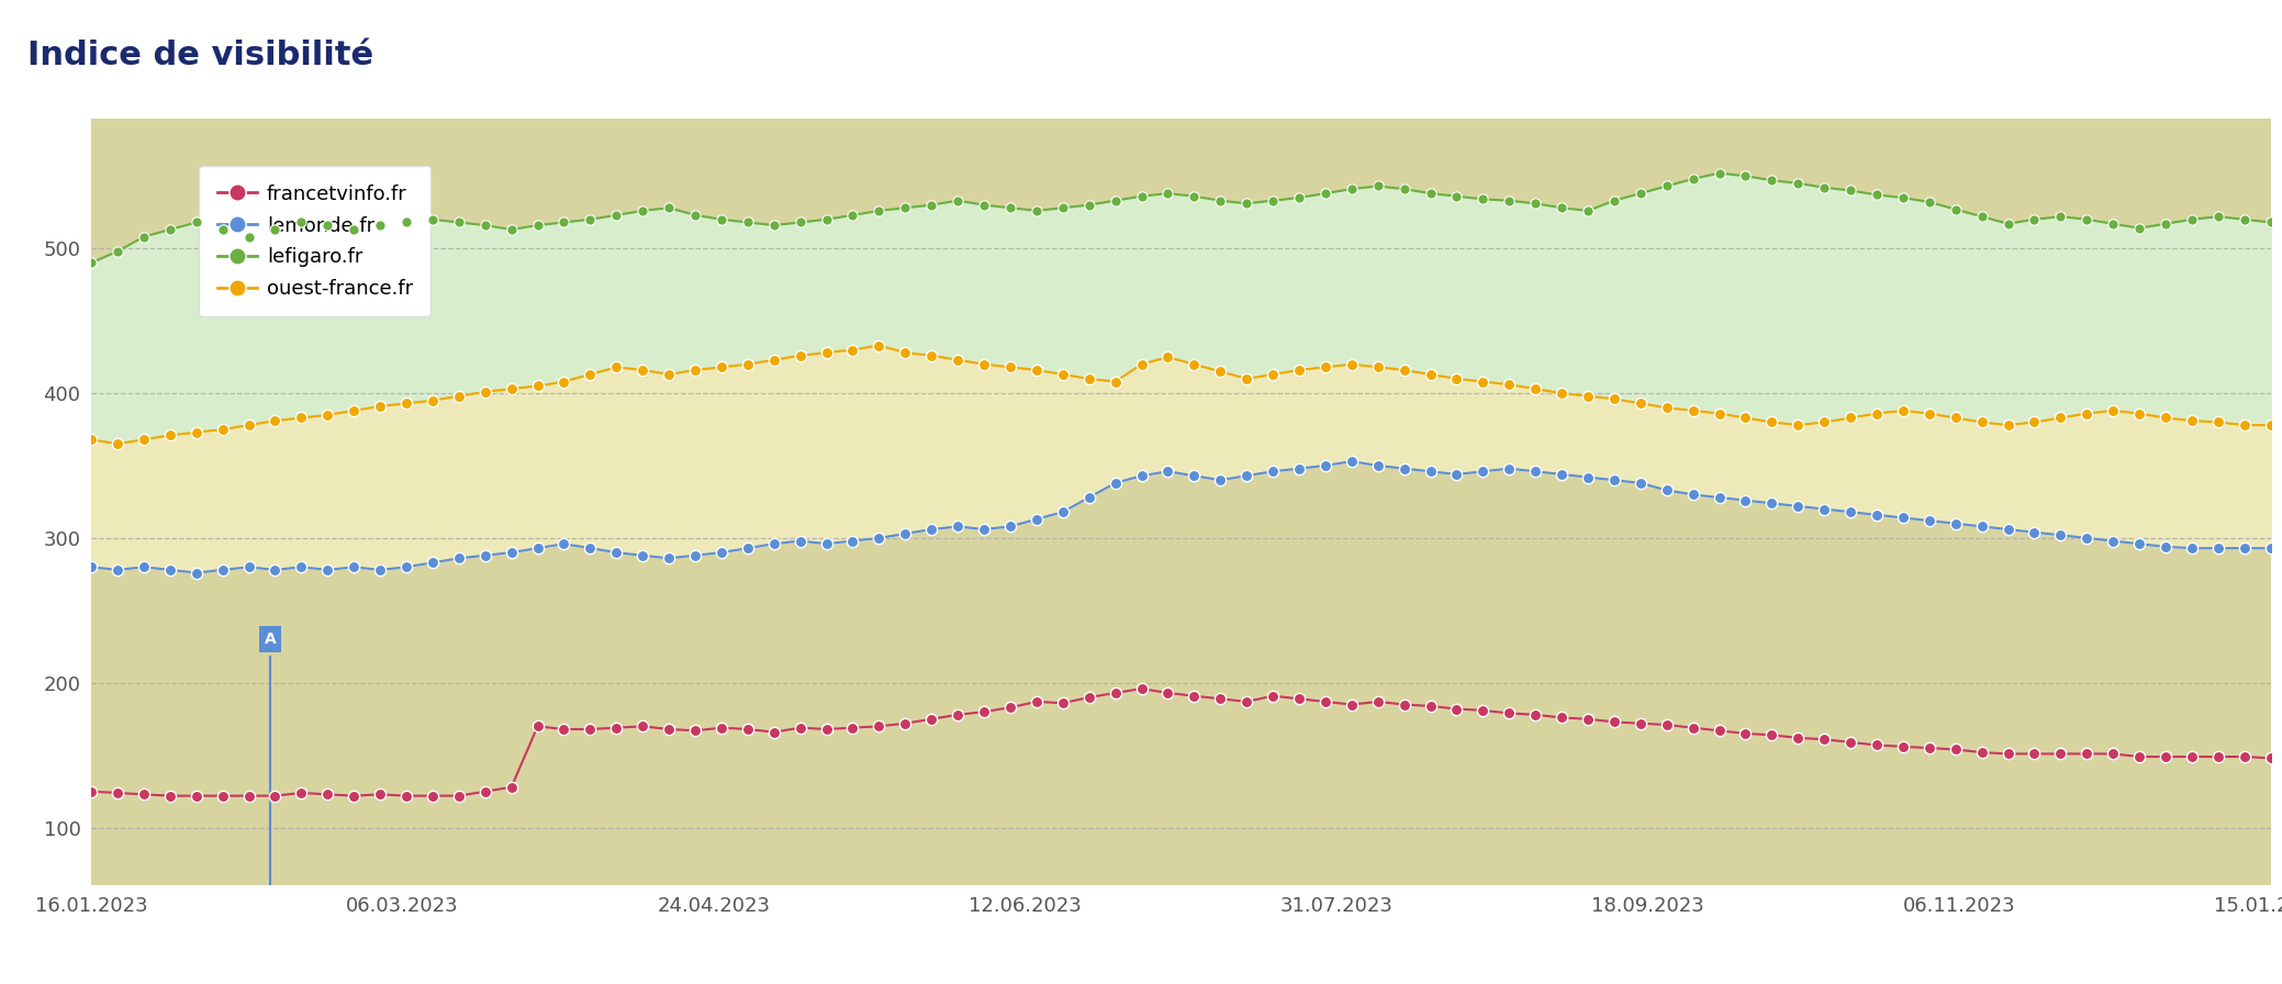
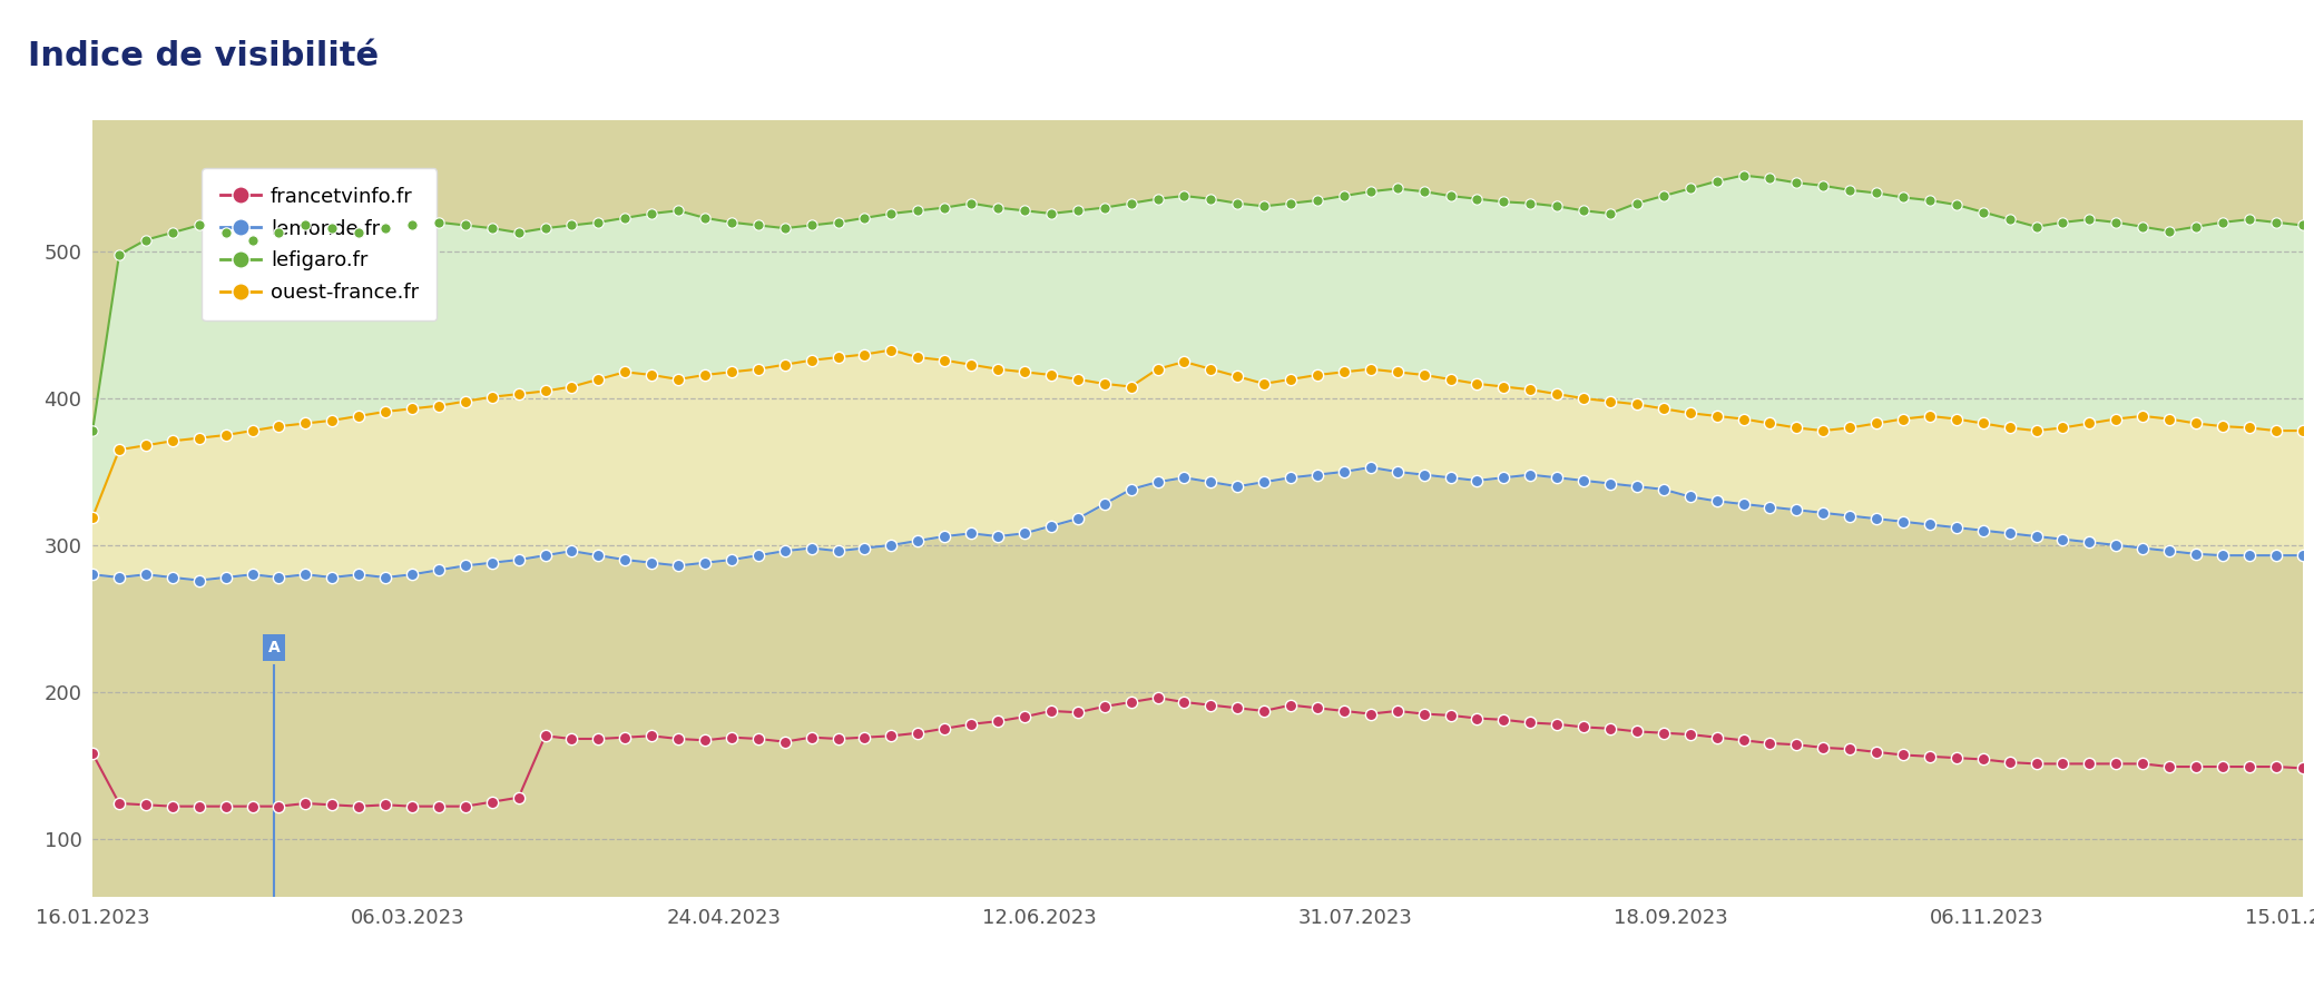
francetvinfo.fr/16.01.2023: 125 -> 158
lefigaro.fr/16.01.2023: 490 -> 378
ouest-france.fr/16.01.2023: 368 -> 319
